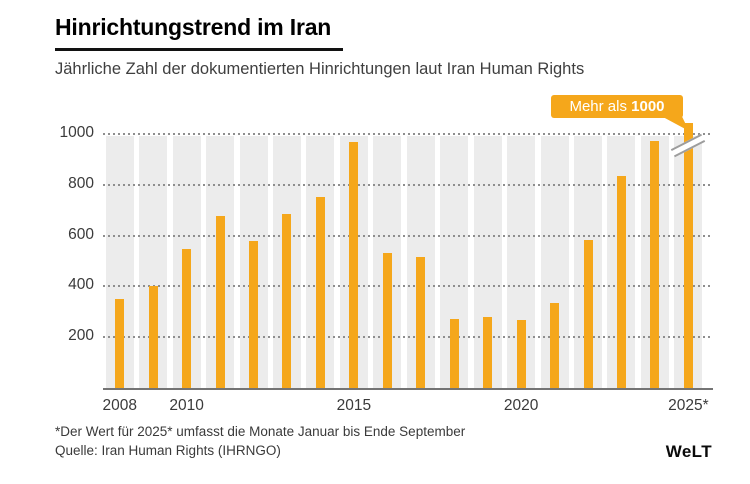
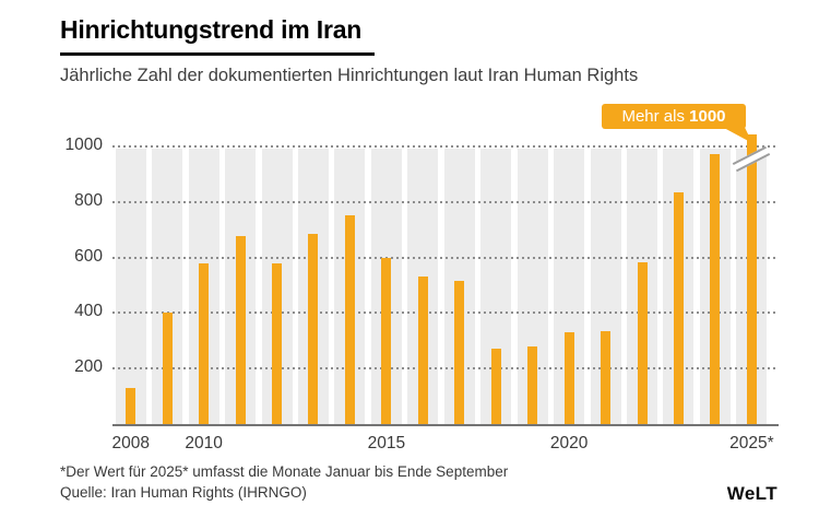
2008: 350 -> 130
2010: 550 -> 580
2015: 970 -> 600
2020: 270 -> 330
